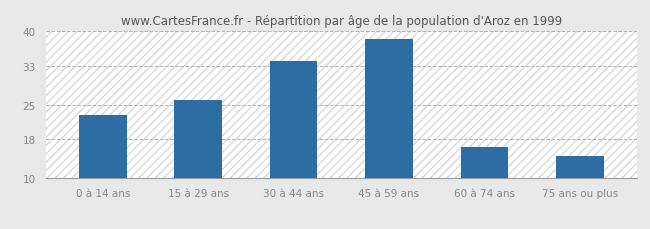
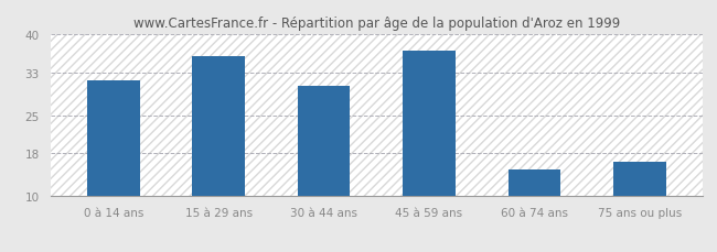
0 à 14 ans: 23.0 -> 31.5
15 à 29 ans: 26.0 -> 36.0
30 à 44 ans: 34.0 -> 30.5
45 à 59 ans: 38.5 -> 37.0
60 à 74 ans: 16.5 -> 15.0
75 ans ou plus: 14.5 -> 16.5
